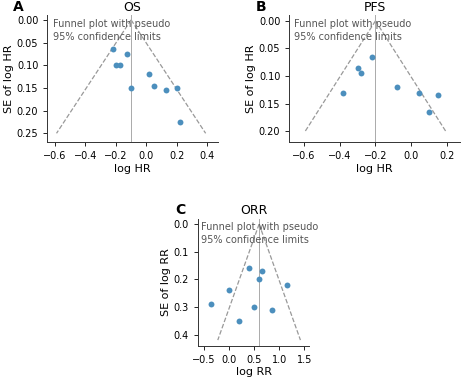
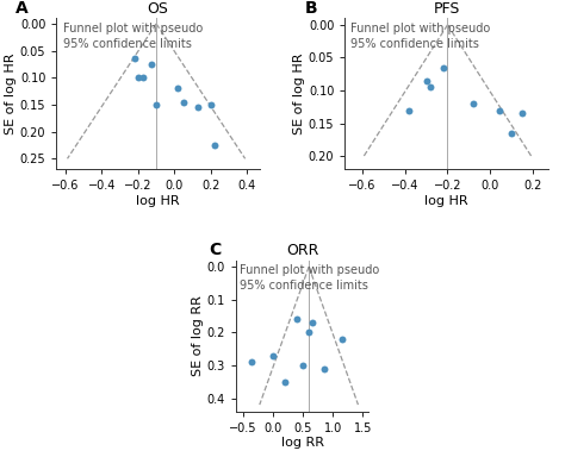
ORR/0.0: 0.24 -> 0.27
